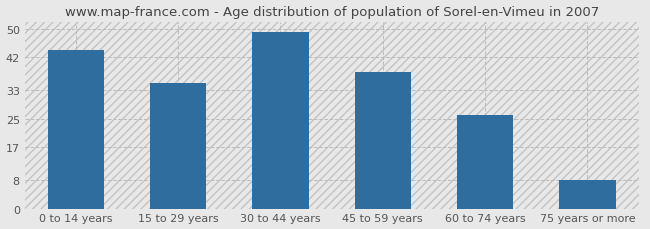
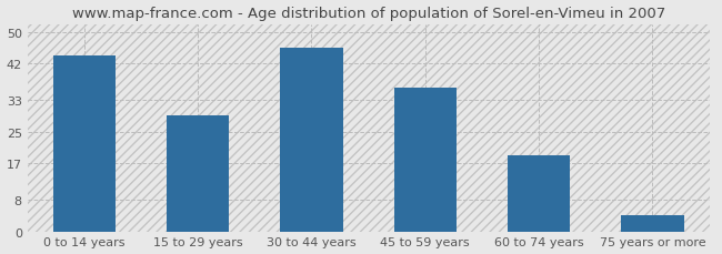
15 to 29 years: 35 -> 29
30 to 44 years: 49 -> 46
45 to 59 years: 38 -> 36
60 to 74 years: 26 -> 19
75 years or more: 8 -> 4
